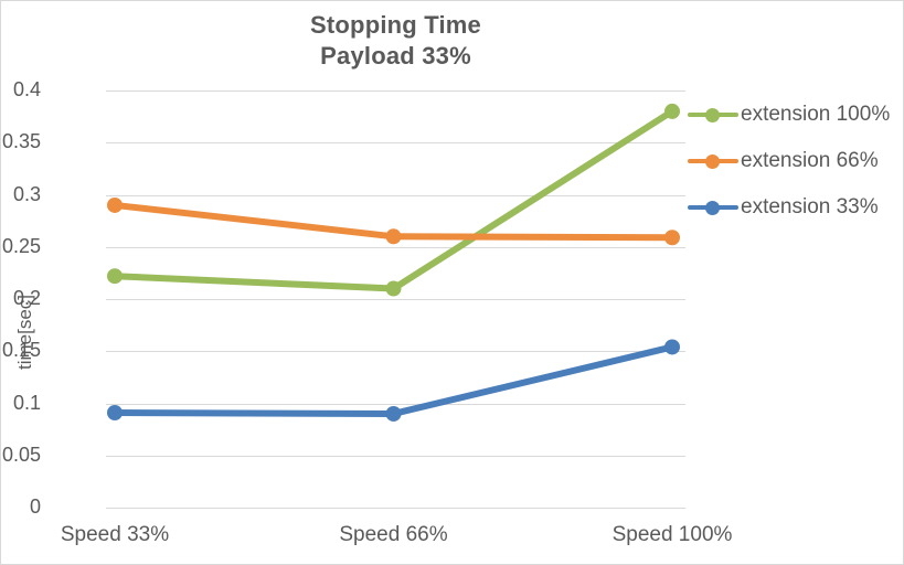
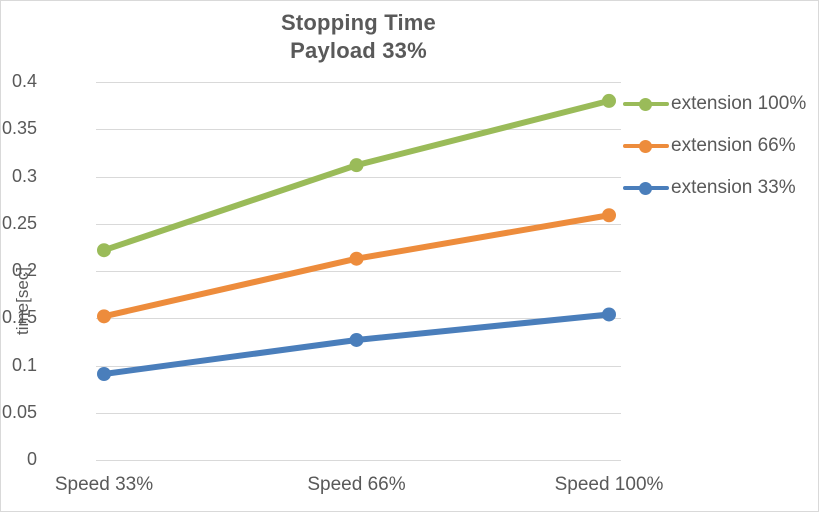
extension 66%/Speed 33%: 0.29 -> 0.15
extension 100%/Speed 66%: 0.21 -> 0.31
extension 66%/Speed 66%: 0.26 -> 0.21
extension 33%/Speed 66%: 0.09 -> 0.13
